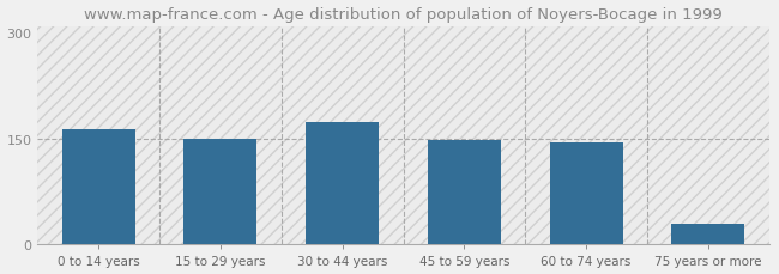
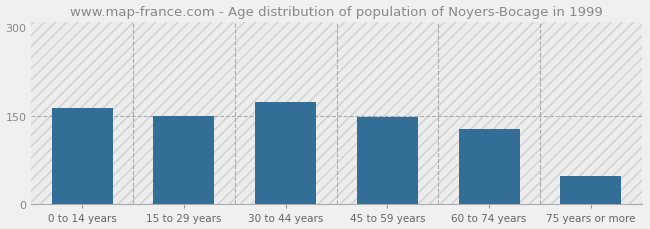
60 to 74 years: 144 -> 127
75 years or more: 30 -> 48
